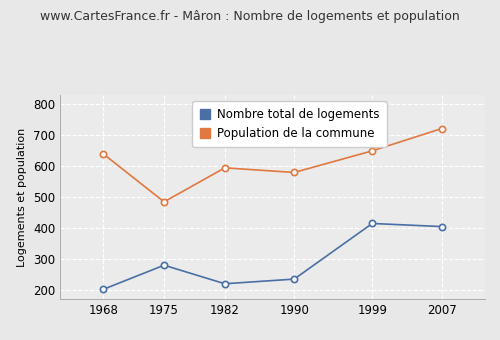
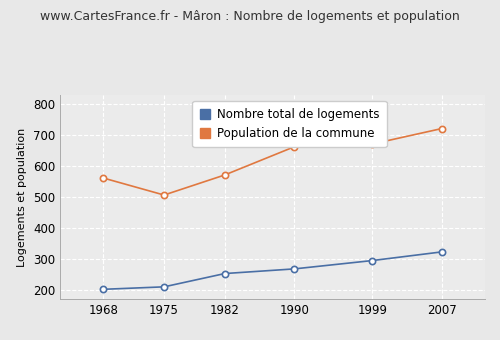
Population de la commune/1968: 640 -> 562
Nombre total de logements/1975: 280 -> 210
Population de la commune/1975: 485 -> 507
Nombre total de logements/1982: 220 -> 253
Population de la commune/1982: 595 -> 572
Nombre total de logements/1990: 235 -> 268
Population de la commune/1990: 580 -> 663
Nombre total de logements/1999: 415 -> 295
Population de la commune/1999: 650 -> 672
Nombre total de logements/2007: 405 -> 323
